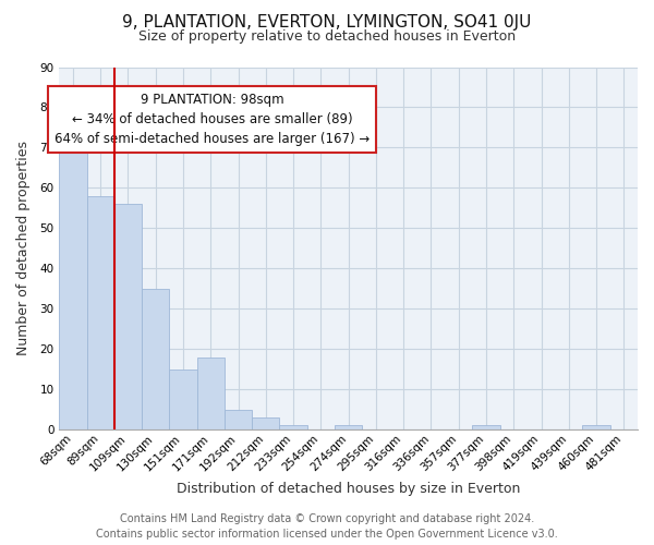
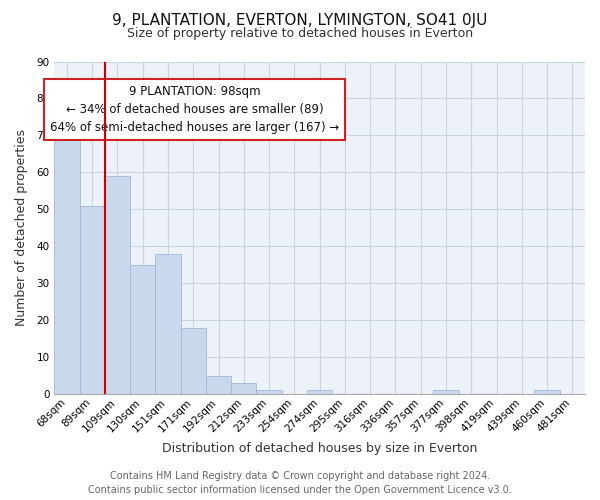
89sqm: 58 -> 51
109sqm: 56 -> 59
151sqm: 15 -> 38
